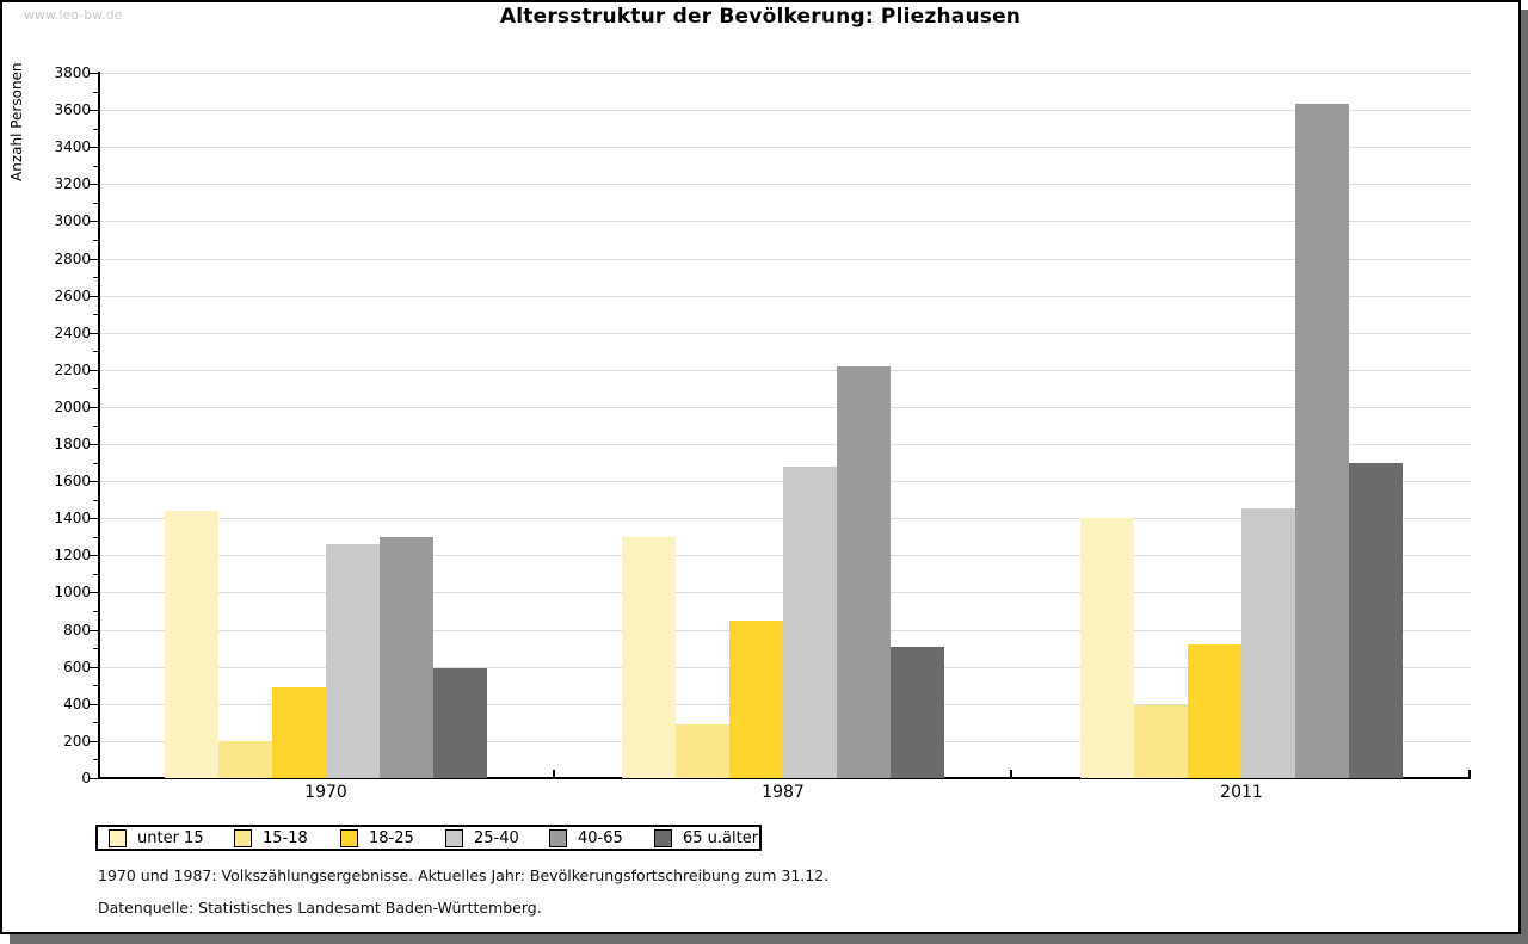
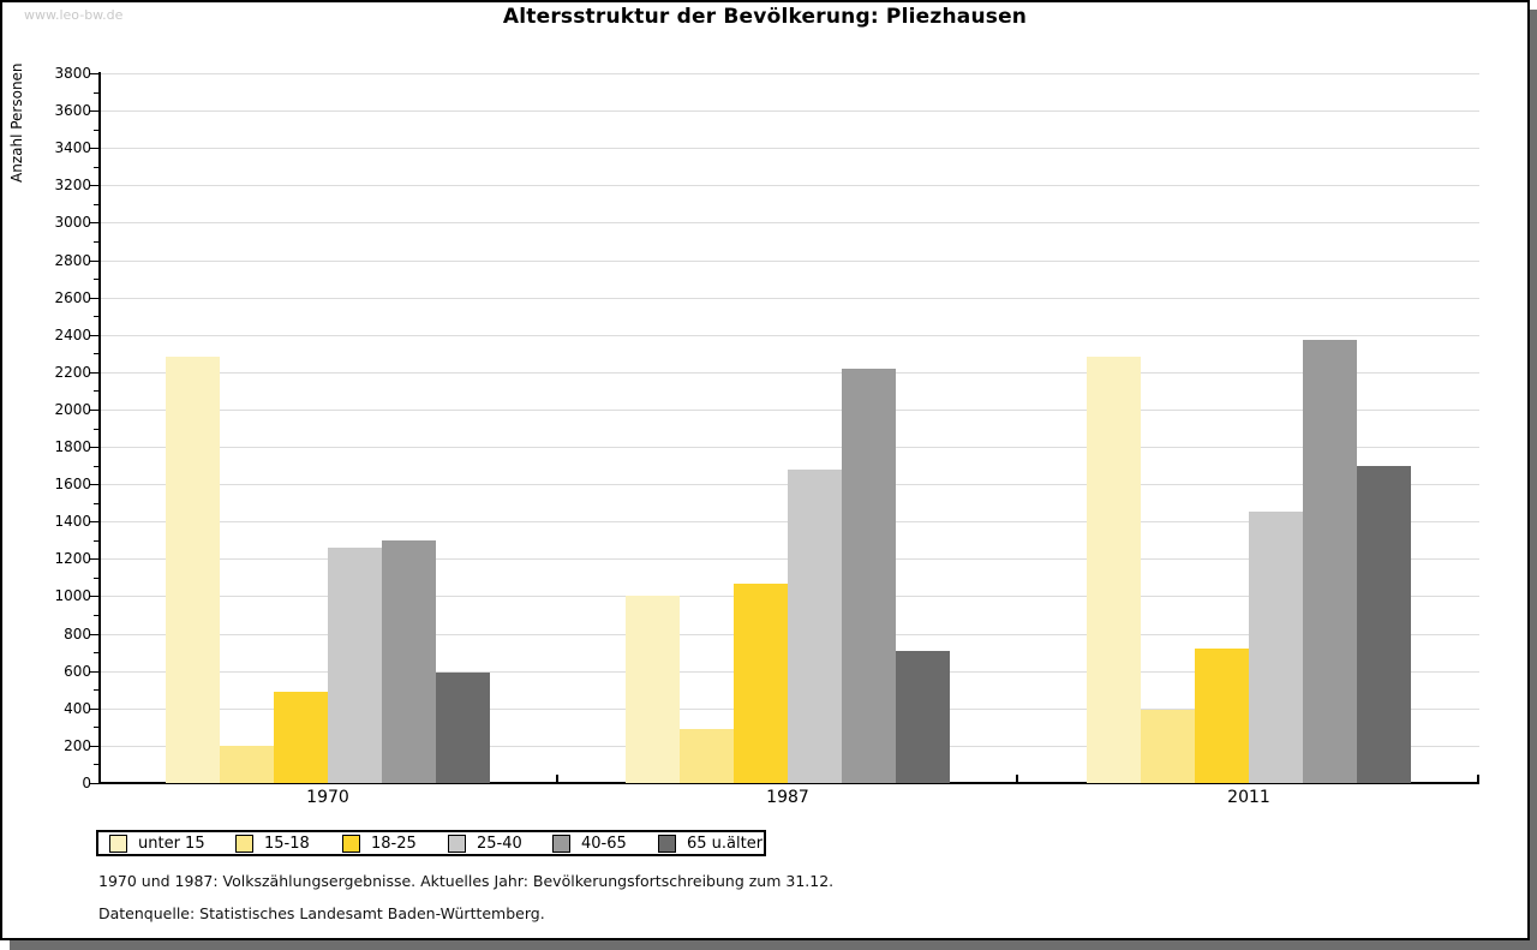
unter 15/1970: 1440 -> 2280
unter 15/1987: 1300 -> 1000
18-25/1987: 850 -> 1070
unter 15/2011: 1400 -> 2280
40-65/2011: 3630 -> 2370
